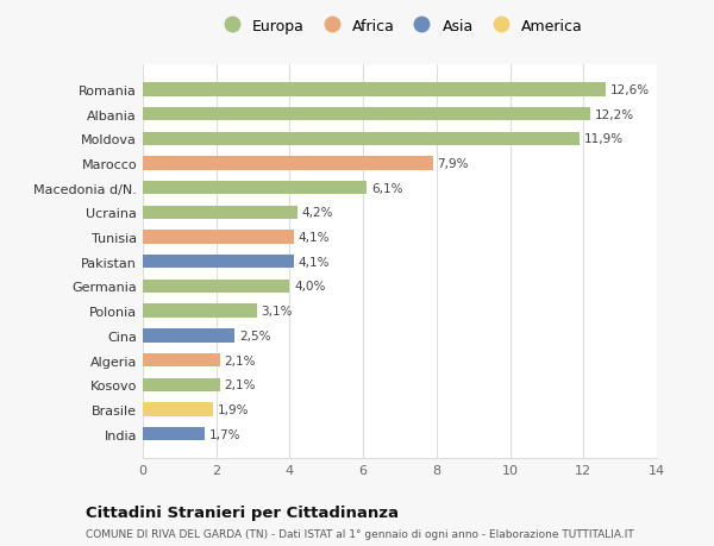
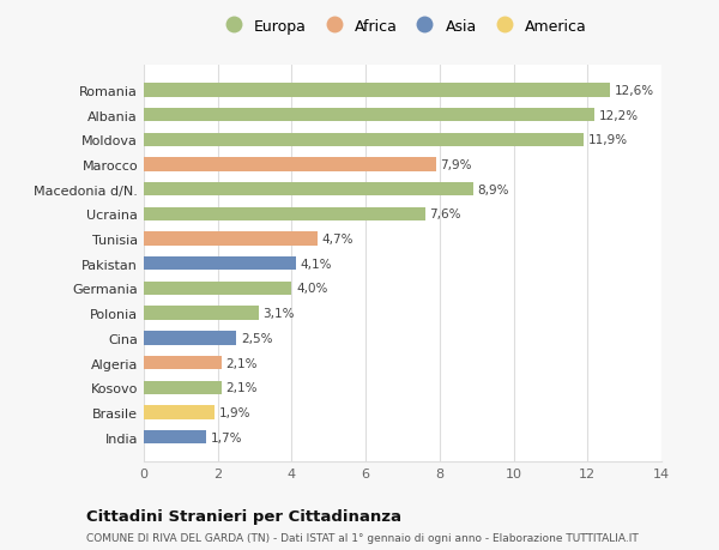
Macedonia d/N.: 6,1% -> 8,9%
Ucraina: 4,2% -> 7,6%
Tunisia: 4,1% -> 4,7%
